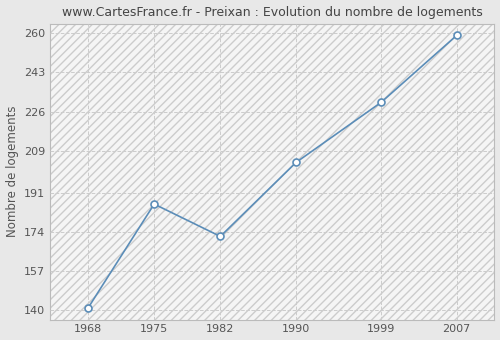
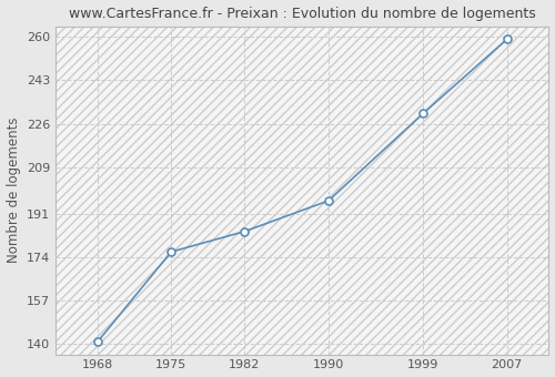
1975: 186 -> 176
1982: 172 -> 184
1990: 204 -> 196
